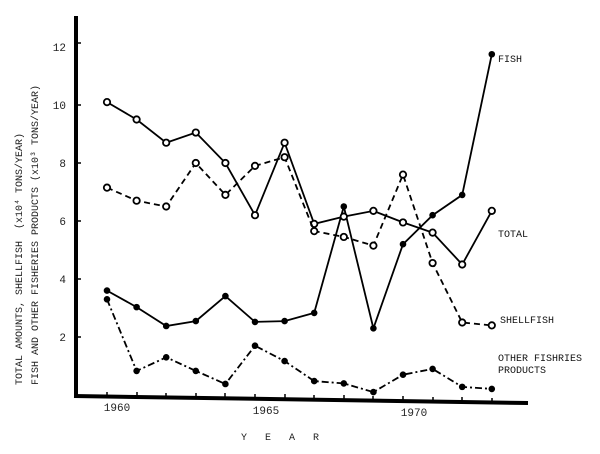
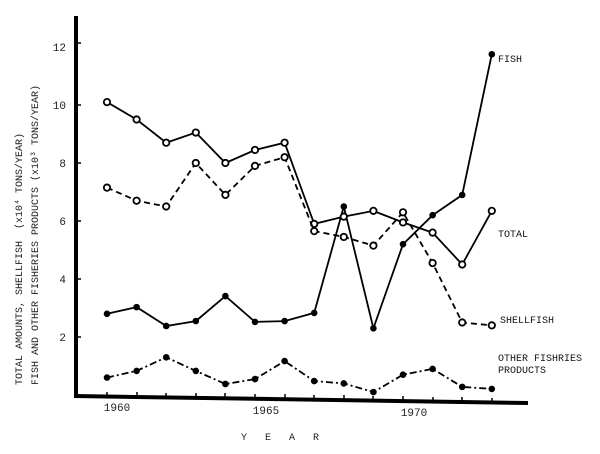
FISH/1960: 3.6 -> 2.8
OTHER FISHRIES PRODUCTS/1960: 3.3 -> 0.6
TOTAL/1965: 6.2 -> 8.4
OTHER FISHRIES PRODUCTS/1965: 1.7 -> 0.6
SHELLFISH/1970: 7.6 -> 6.3
